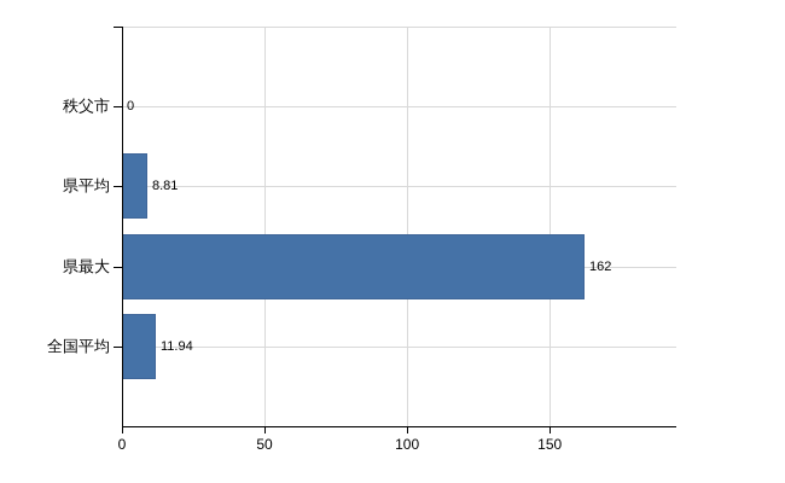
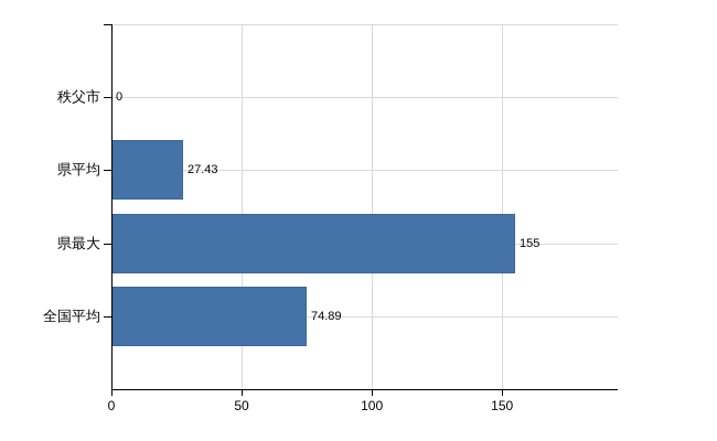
県平均: 8.81 -> 27.43
県最大: 162 -> 155
全国平均: 11.94 -> 74.89
